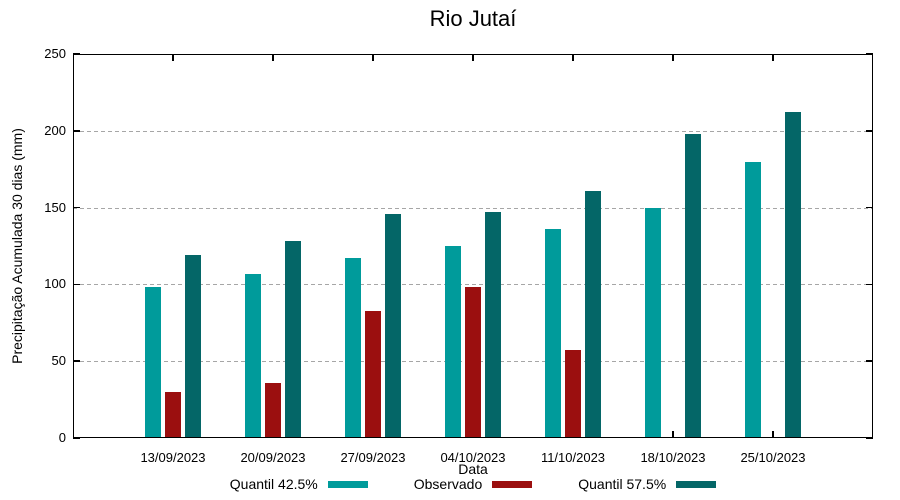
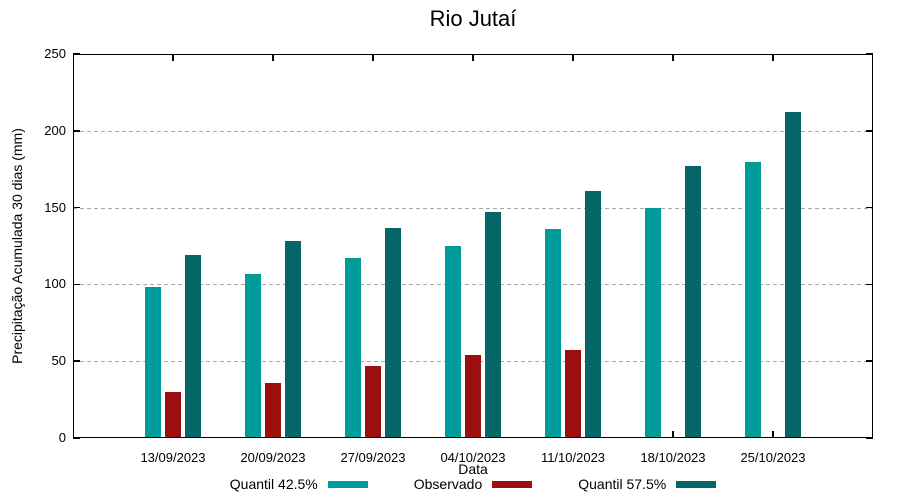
Observado/27/09/2023: 83 -> 47
Quantil 57.5%/27/09/2023: 146 -> 137
Observado/04/10/2023: 98 -> 54
Quantil 57.5%/18/10/2023: 198 -> 177
